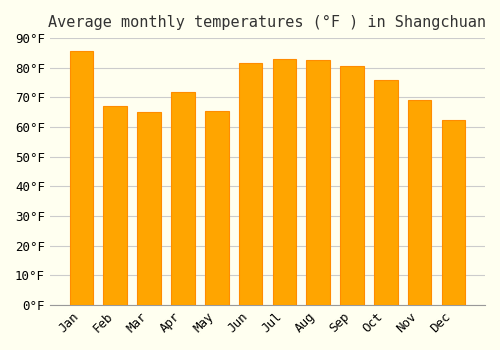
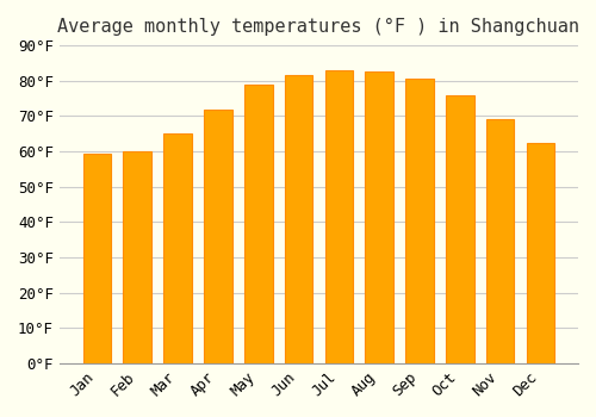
Jan: 85.5°F -> 59.5°F
Feb: 67.0°F -> 60.0°F
May: 65.5°F -> 79.0°F
